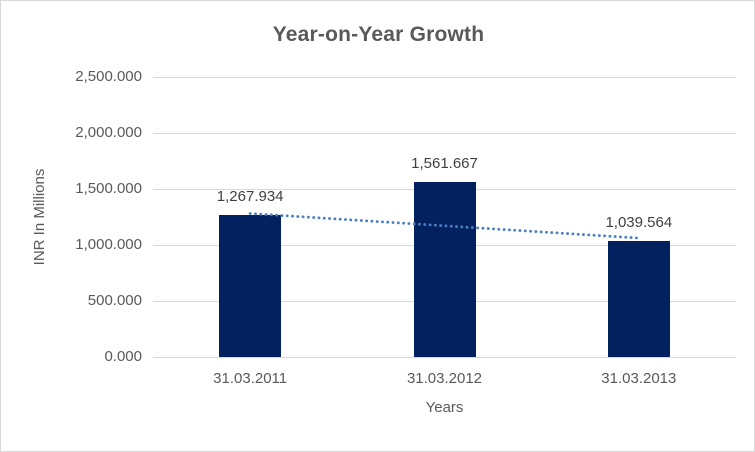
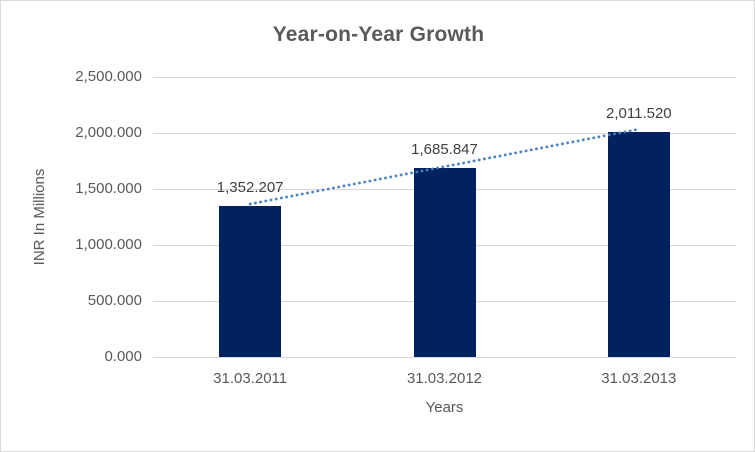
31.03.2011: 1,267.934 -> 1,352.207
31.03.2012: 1,561.667 -> 1,685.847
31.03.2013: 1,039.564 -> 2,011.520
